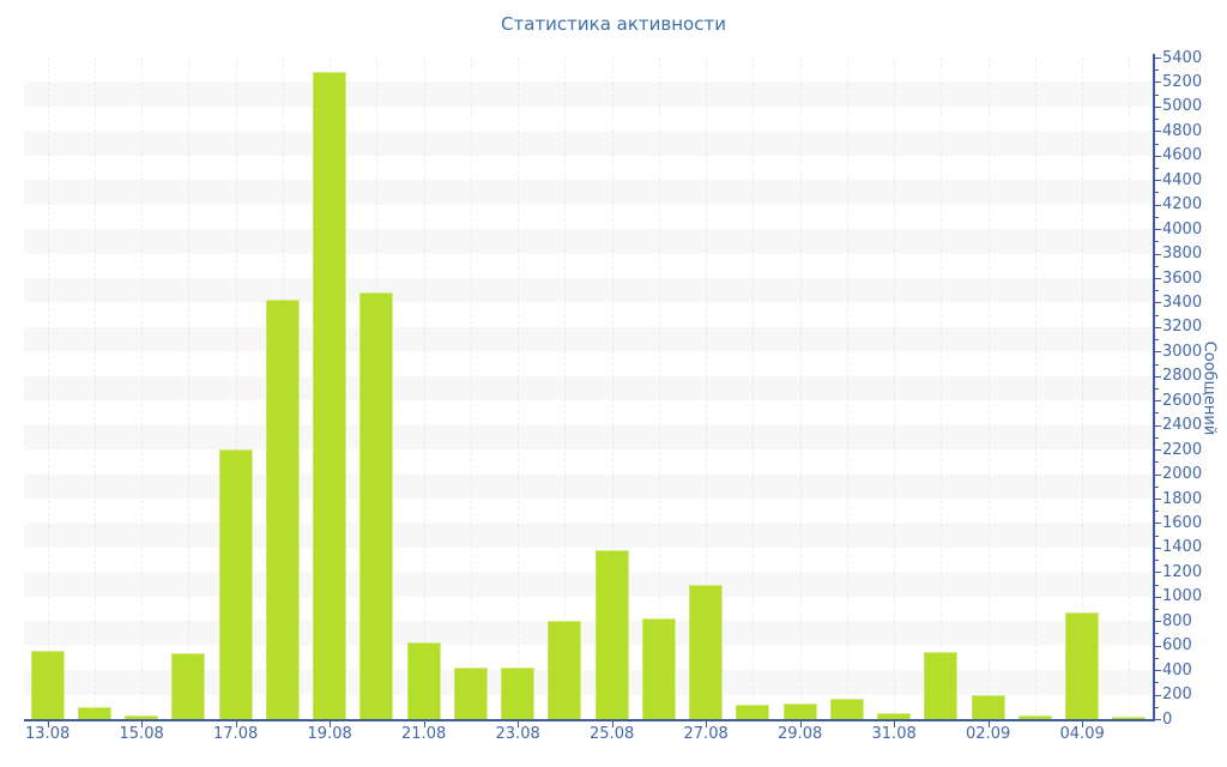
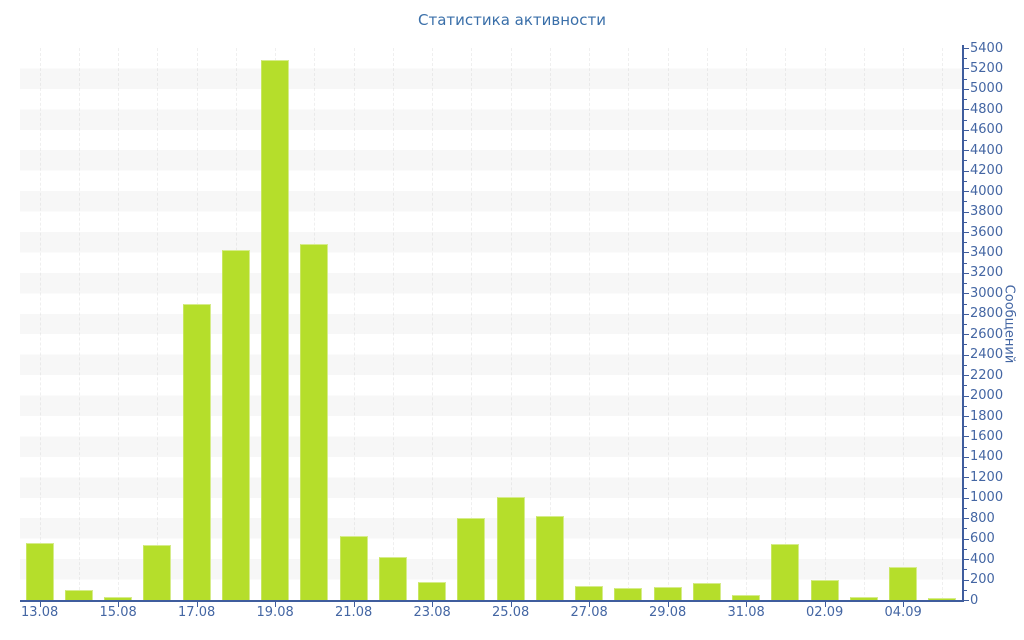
17.08: 2200 -> 2900
23.08: 420 -> 180
25.08: 1380 -> 1010
27.08: 1100 -> 140
04.09: 870 -> 320
